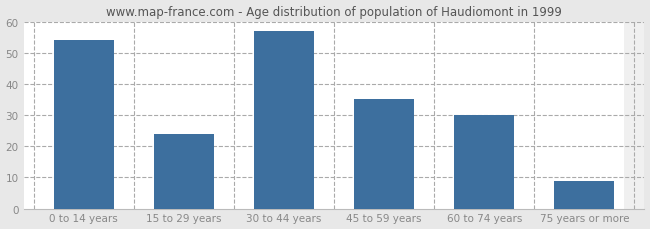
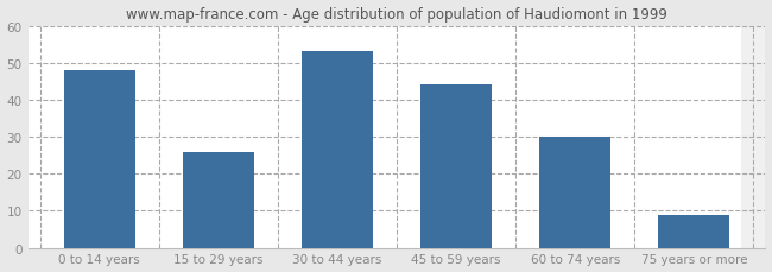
0 to 14 years: 54 -> 48
15 to 29 years: 24 -> 26
30 to 44 years: 57 -> 53
45 to 59 years: 35 -> 44
